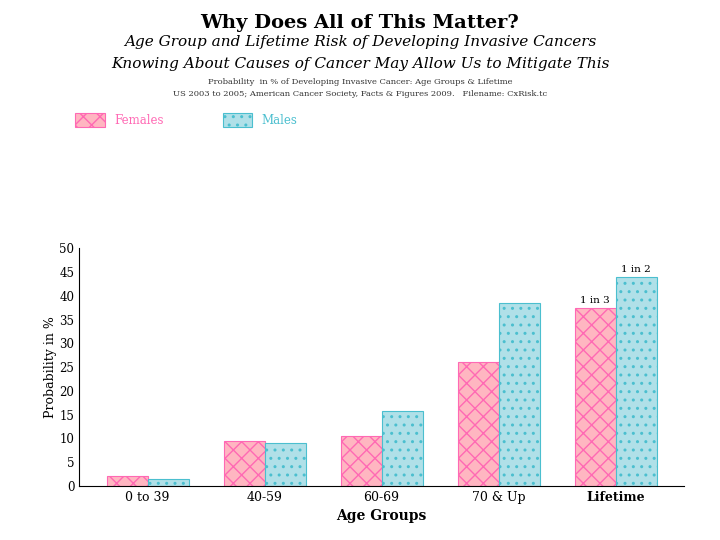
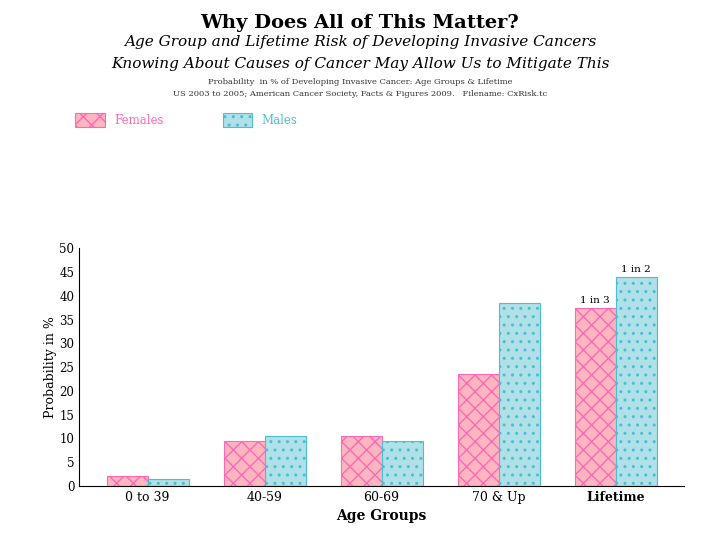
Males/40-59: 9.0 -> 10.5
Males/60-69: 15.8 -> 9.5
Females/70 & Up: 26.0 -> 23.5
